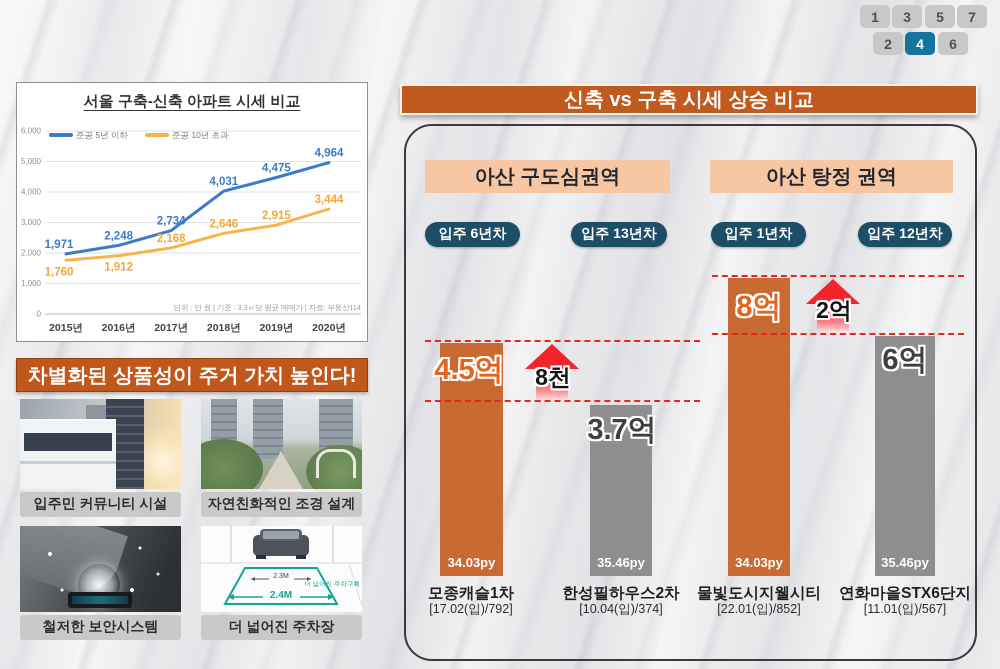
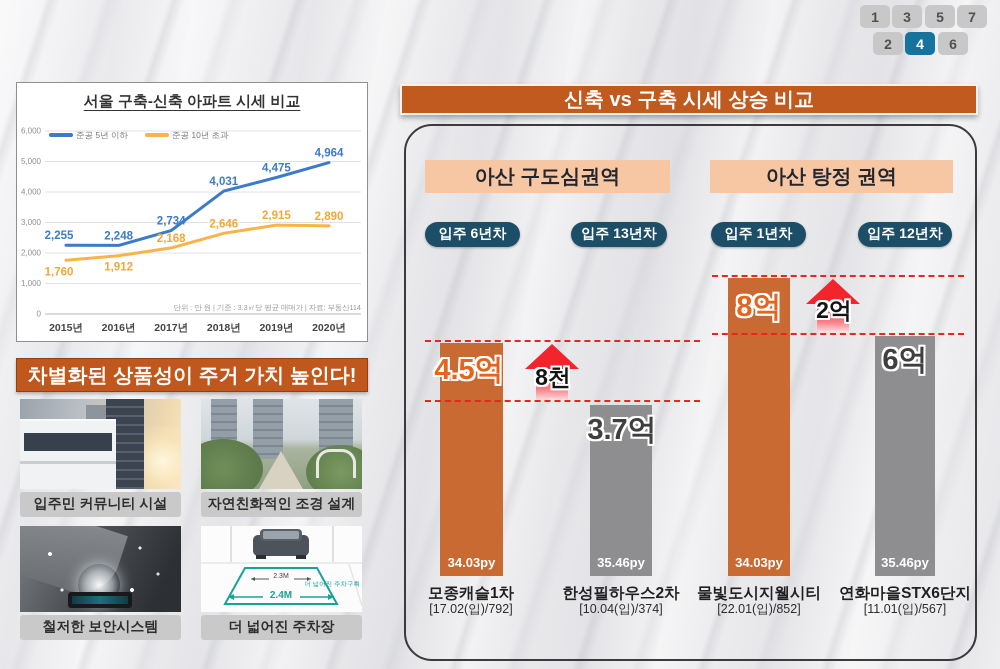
서울 구축-신축 아파트 시세 비교/준공 5년 이하/2015년: 1,971 -> 2,255
서울 구축-신축 아파트 시세 비교/준공 10년 초과/2020년: 3,444 -> 2,890
